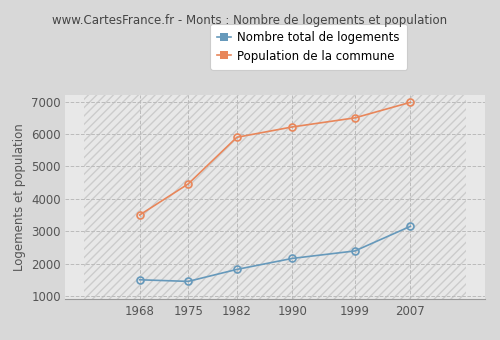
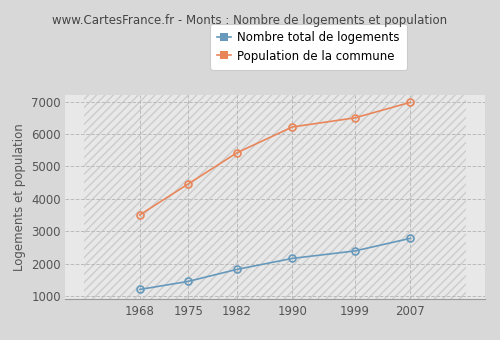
Nombre total de logements/1968: 1500 -> 1200
Population de la commune/1982: 5900 -> 5420
Nombre total de logements/2007: 3150 -> 2780
